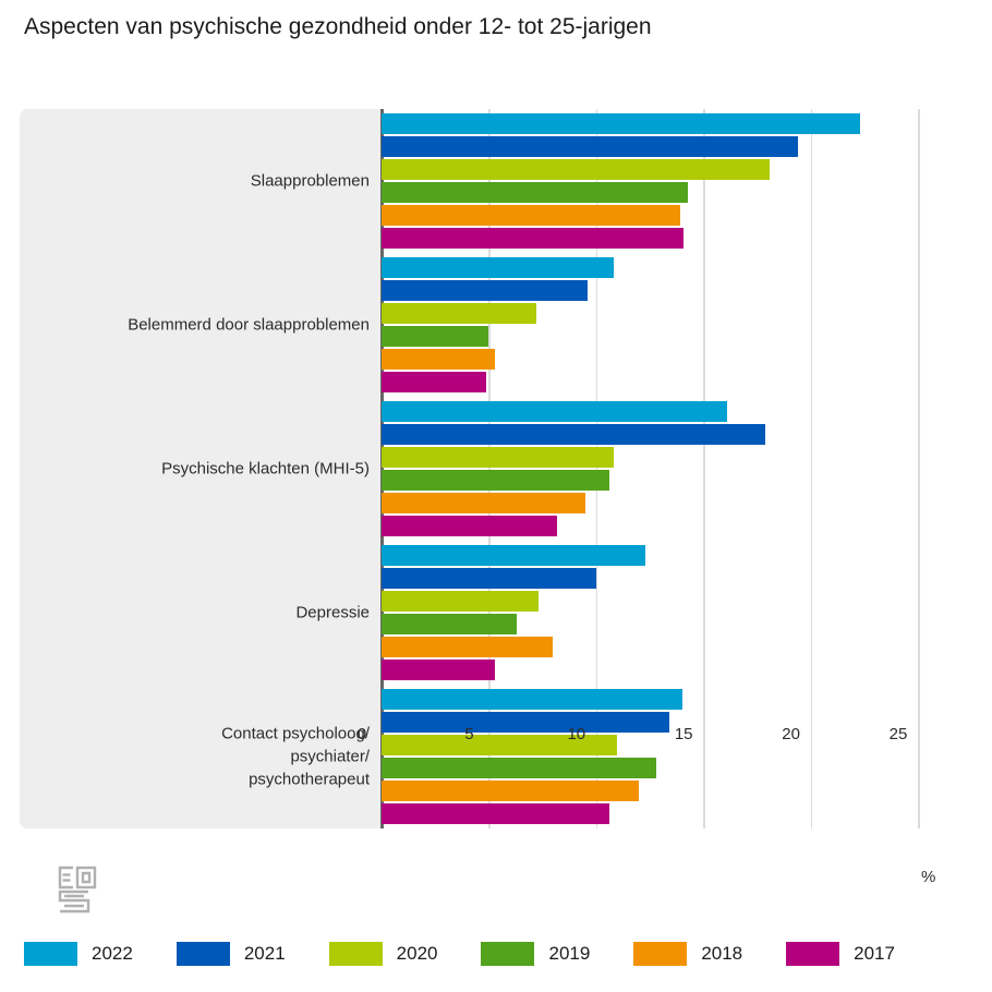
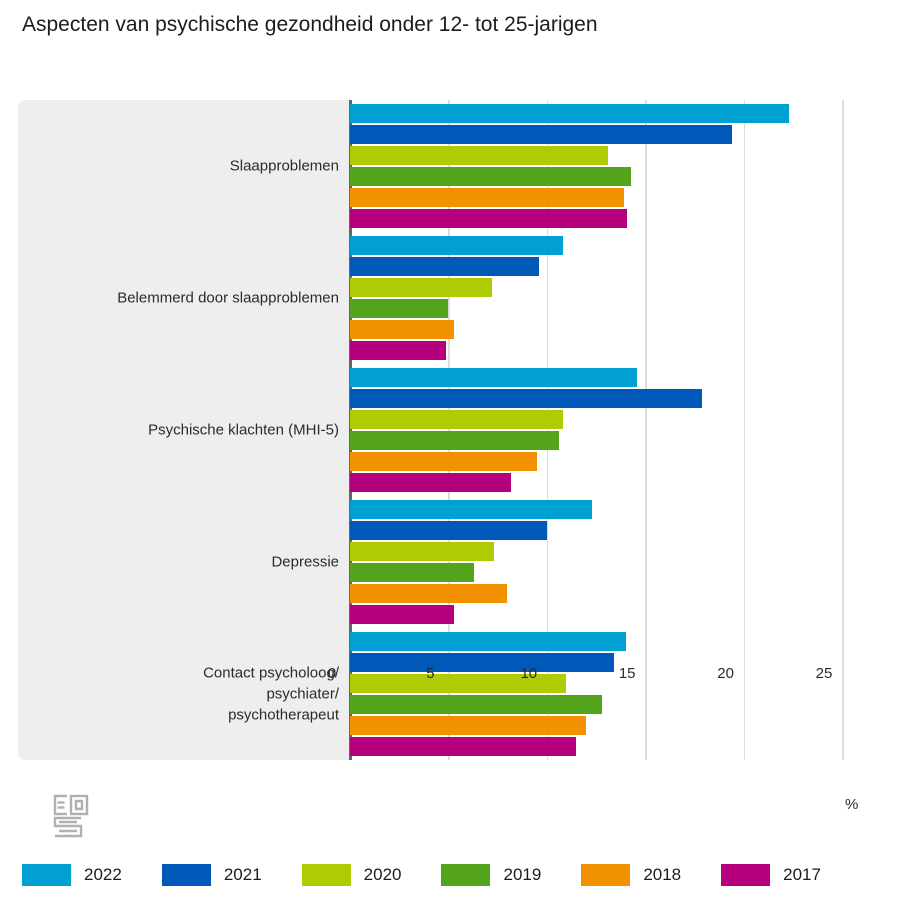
2020/Slaapproblemen: 18.1 -> 13.1
2022/Psychische klachten (MHI-5): 16.1 -> 14.6
2017/Contact psycholoog/ psychiater/ psychotherapeut: 10.6 -> 11.5
